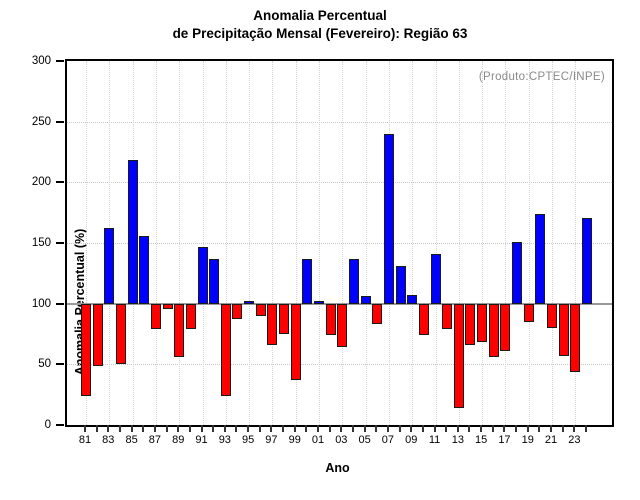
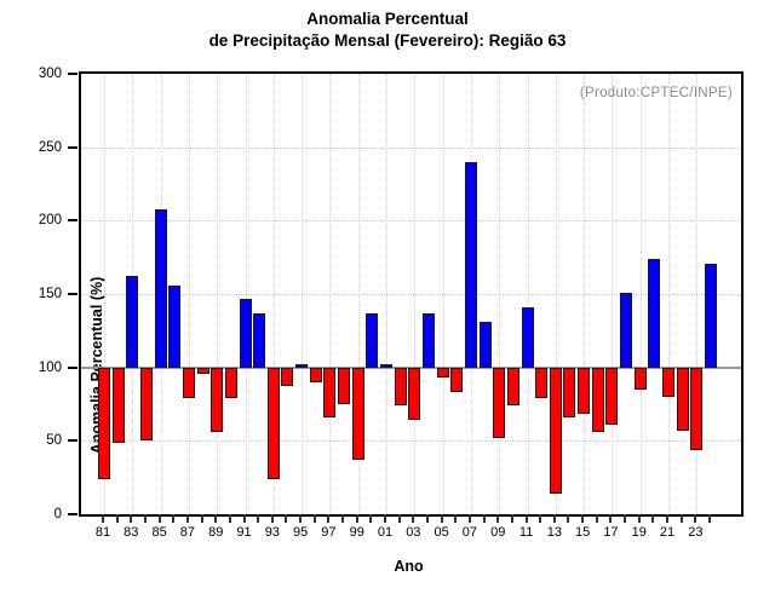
85: 218 -> 208
05: 106 -> 93
09: 107 -> 52
